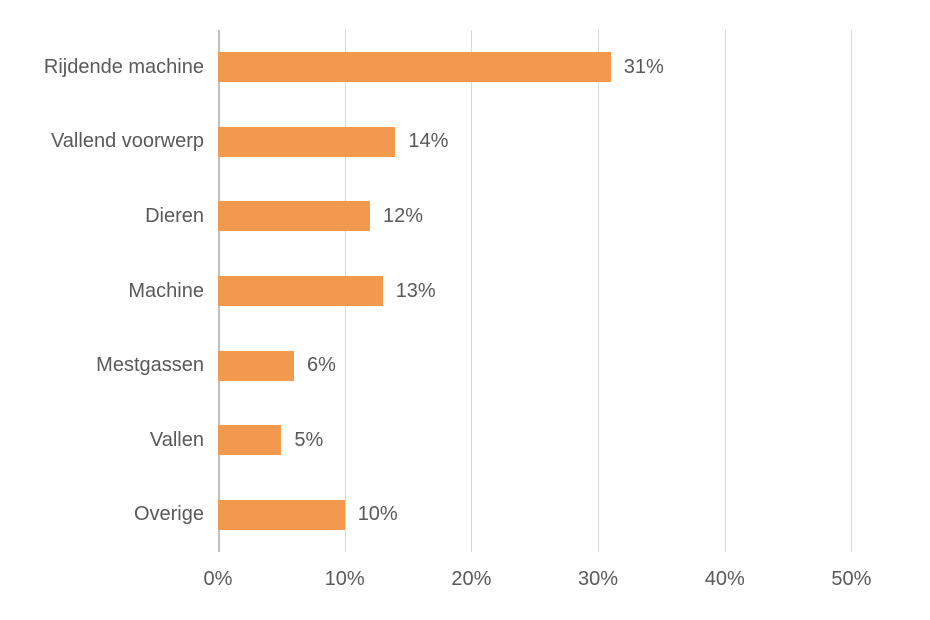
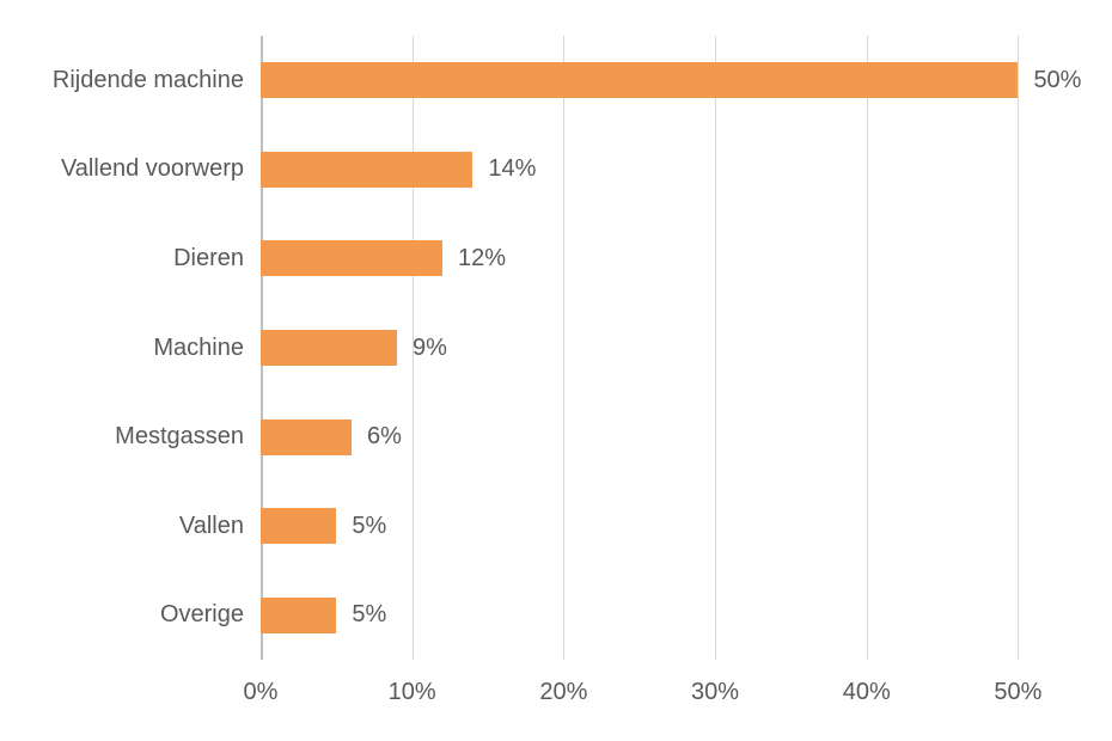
Rijdende machine: 31% -> 50%
Machine: 13% -> 9%
Overige: 10% -> 5%
